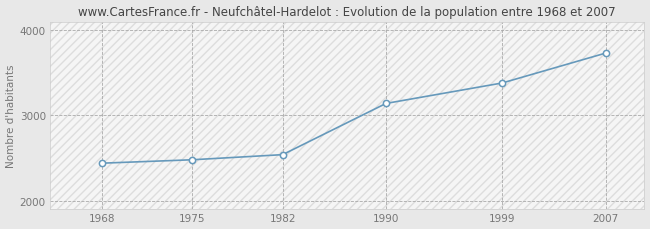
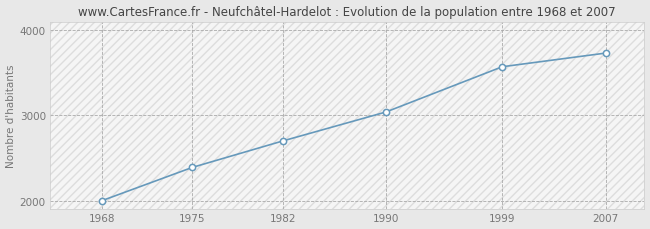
1968: 2440 -> 2000
1975: 2480 -> 2390
1982: 2540 -> 2700
1990: 3140 -> 3040
1999: 3380 -> 3570
